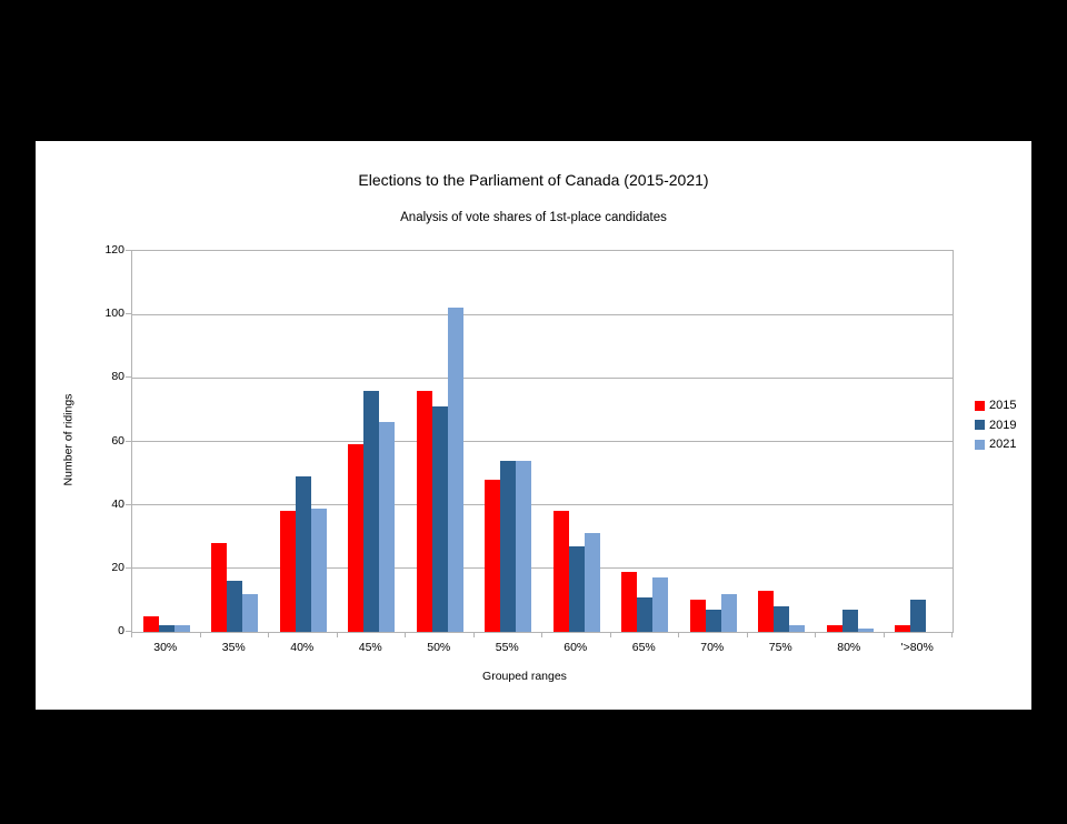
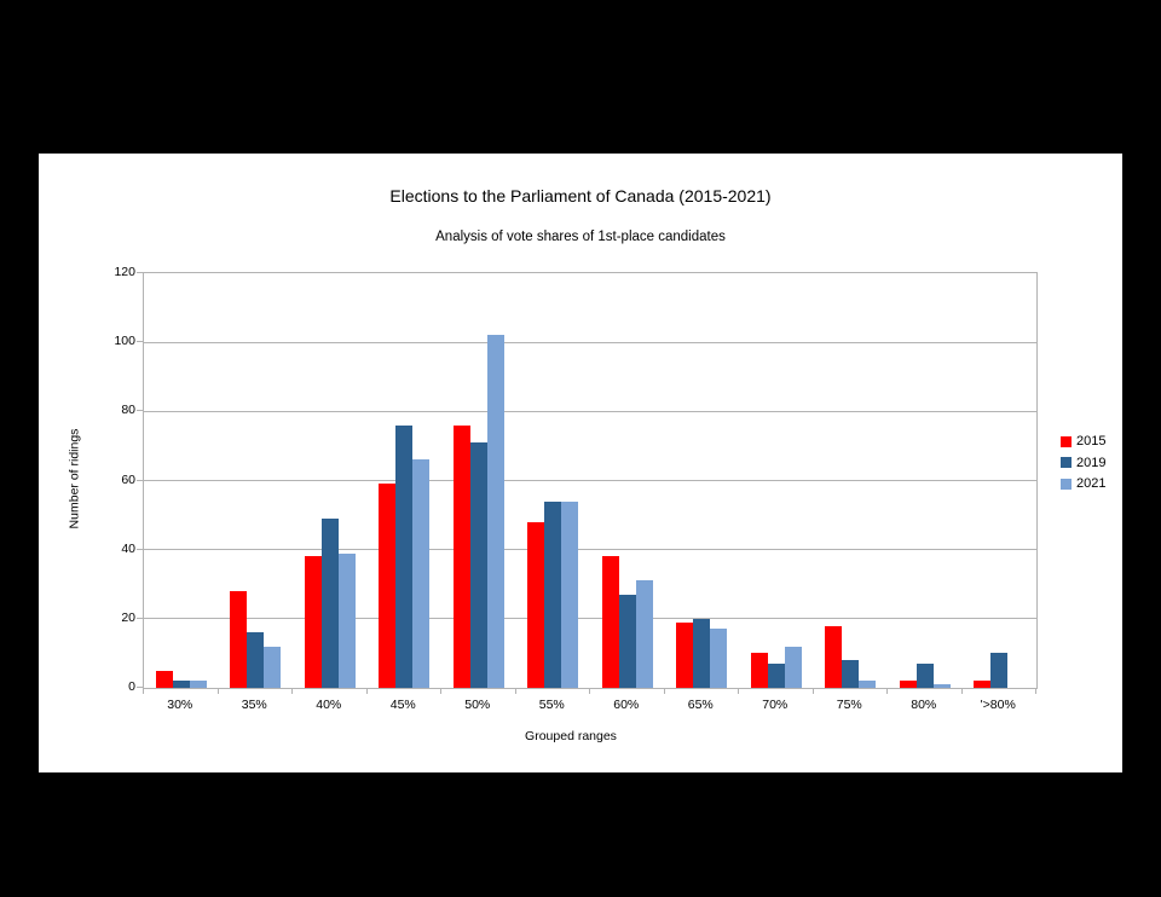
2019/65%: 11 -> 20
2015/75%: 13 -> 18
